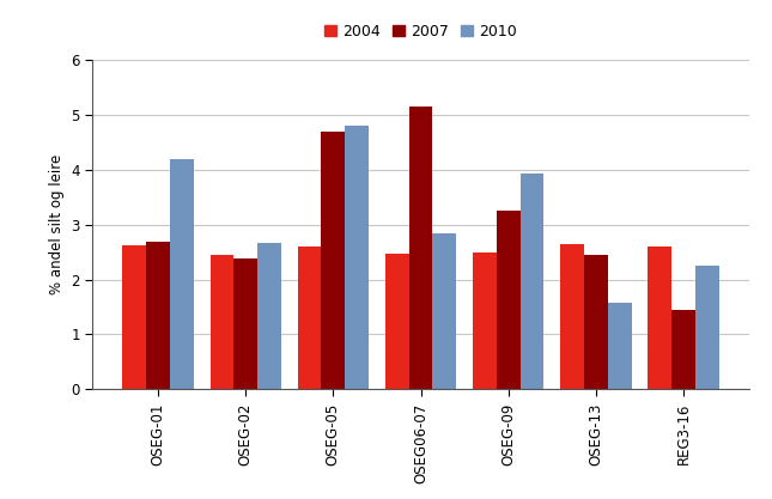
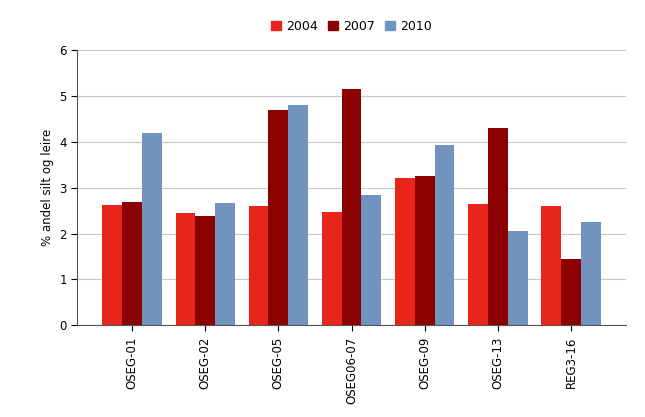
2004/OSEG-09: 2.50 -> 3.20
2007/OSEG-13: 2.45 -> 4.30
2010/OSEG-13: 1.57 -> 2.05
